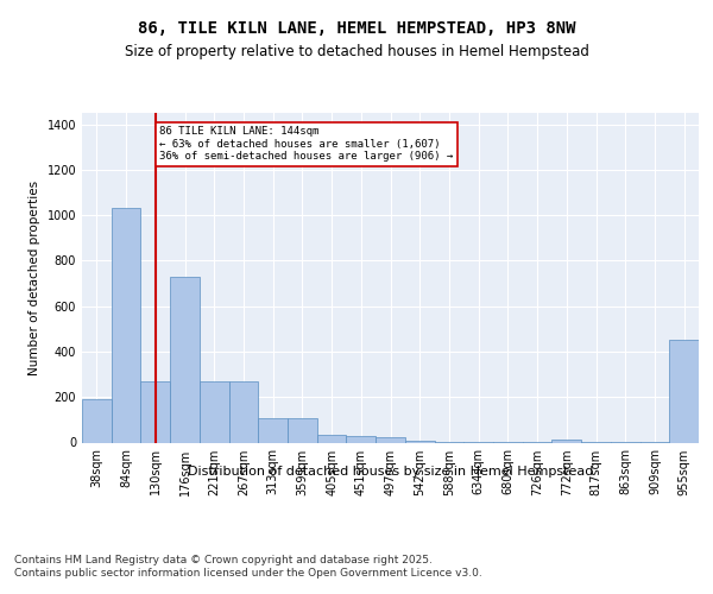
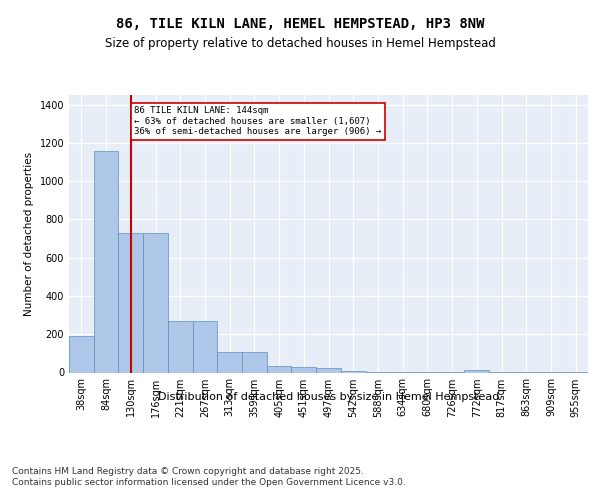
84sqm: 1030 -> 1160
130sqm: 270 -> 730
955sqm: 450 -> 0
